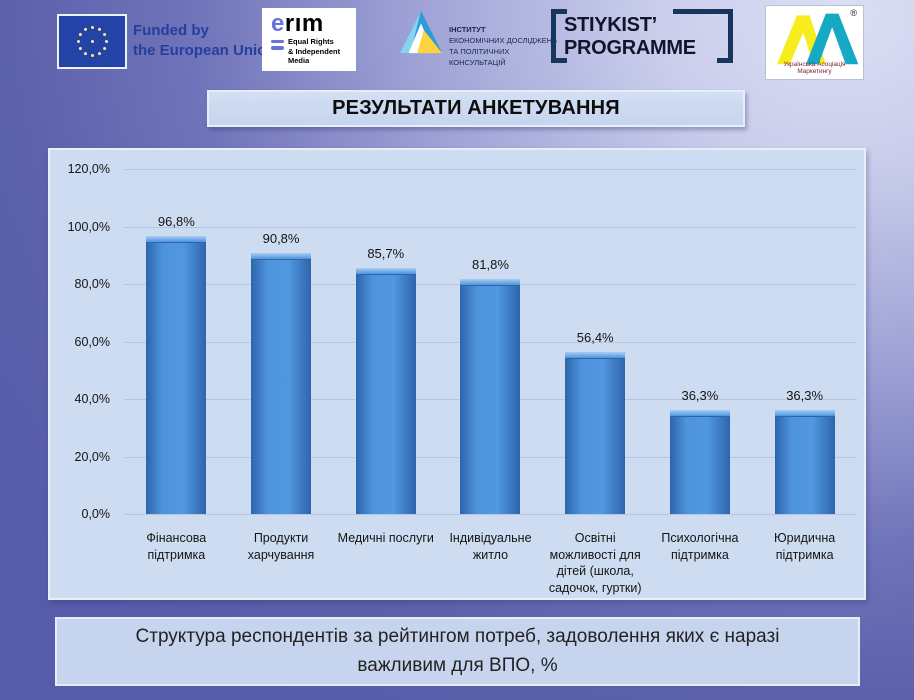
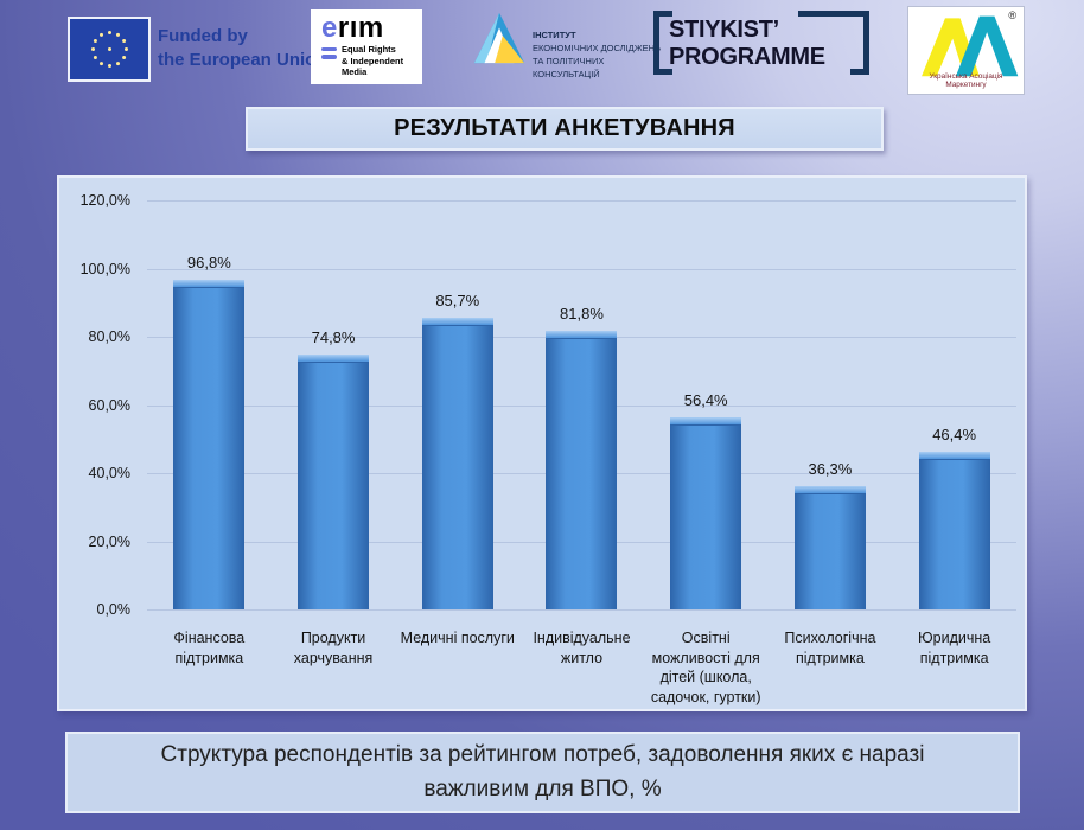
Продукти харчування: 90,8% -> 74,8%
Юридична підтримка: 36,3% -> 46,4%
